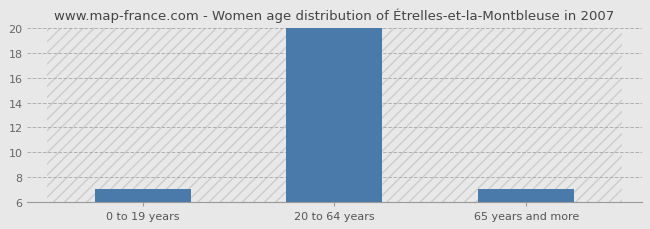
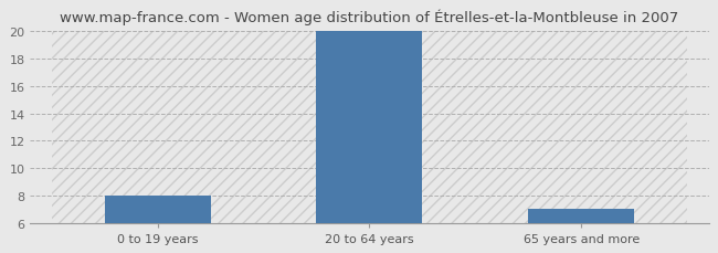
0 to 19 years: 7 -> 8
